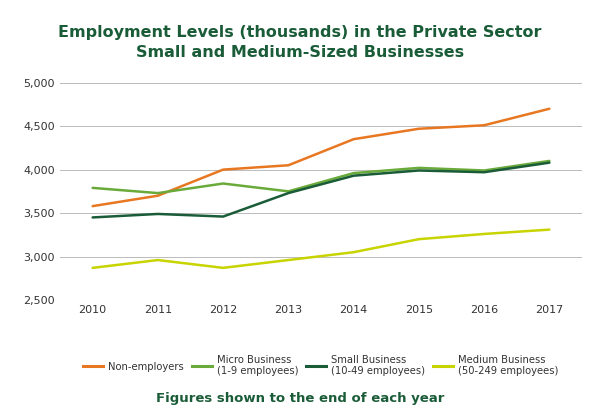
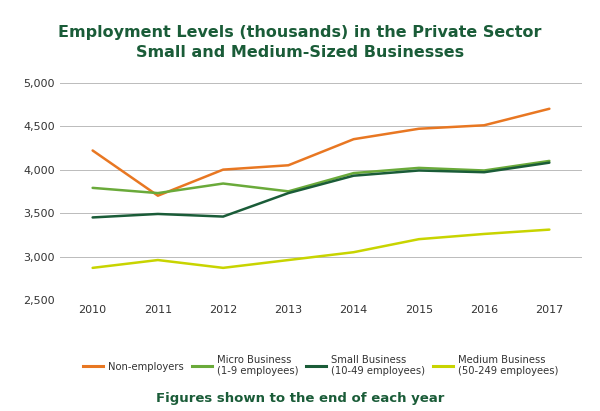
Non-employers/2010: 3,580 -> 4,220
